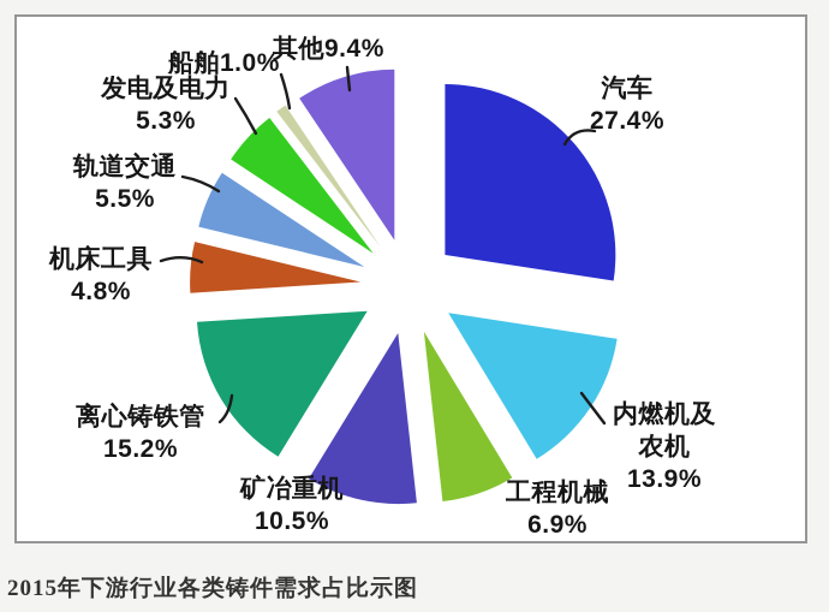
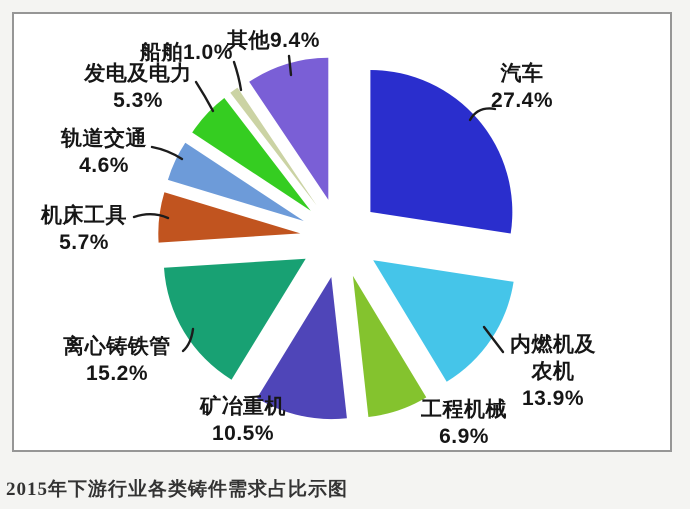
机床工具: 4.8% -> 5.7%
轨道交通: 5.5% -> 4.6%
